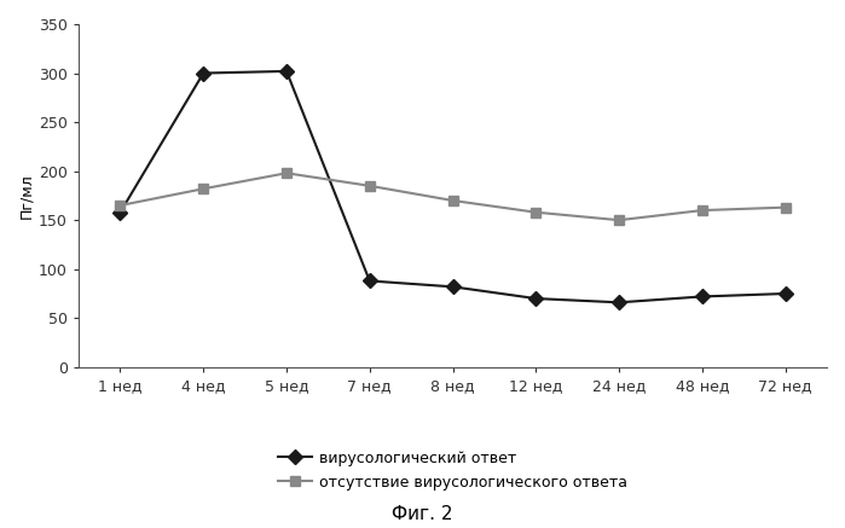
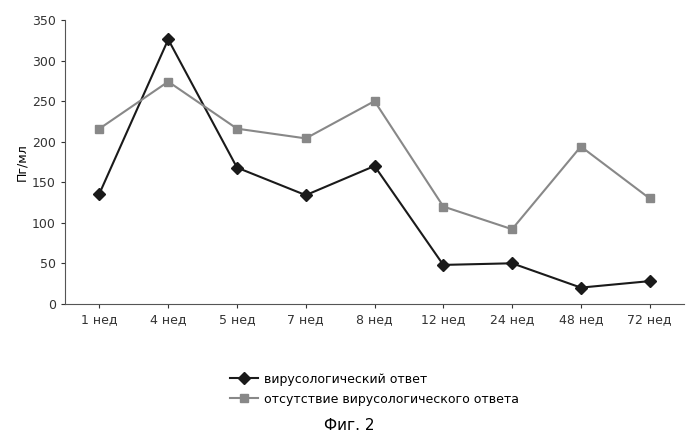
вирусологический ответ/1 нед: 158 -> 136
отсутствие вирусологического ответа/1 нед: 165 -> 216
вирусологический ответ/4 нед: 300 -> 326
отсутствие вирусологического ответа/4 нед: 182 -> 274
вирусологический ответ/5 нед: 302 -> 168
отсутствие вирусологического ответа/5 нед: 198 -> 216
вирусологический ответ/7 нед: 88 -> 134
отсутствие вирусологического ответа/7 нед: 185 -> 204
вирусологический ответ/8 нед: 82 -> 170
отсутствие вирусологического ответа/8 нед: 170 -> 250
вирусологический ответ/12 нед: 70 -> 48
отсутствие вирусологического ответа/12 нед: 158 -> 120
вирусологический ответ/24 нед: 66 -> 50
отсутствие вирусологического ответа/24 нед: 150 -> 92
вирусологический ответ/48 нед: 72 -> 20
отсутствие вирусологического ответа/48 нед: 160 -> 194
вирусологический ответ/72 нед: 75 -> 28
отсутствие вирусологического ответа/72 нед: 163 -> 130
